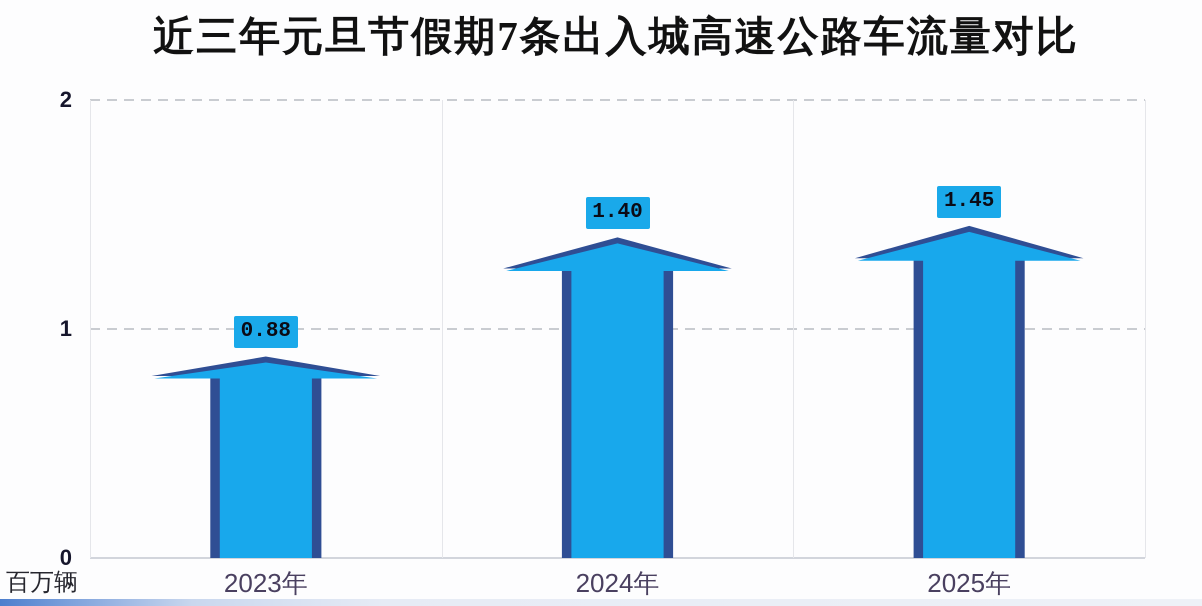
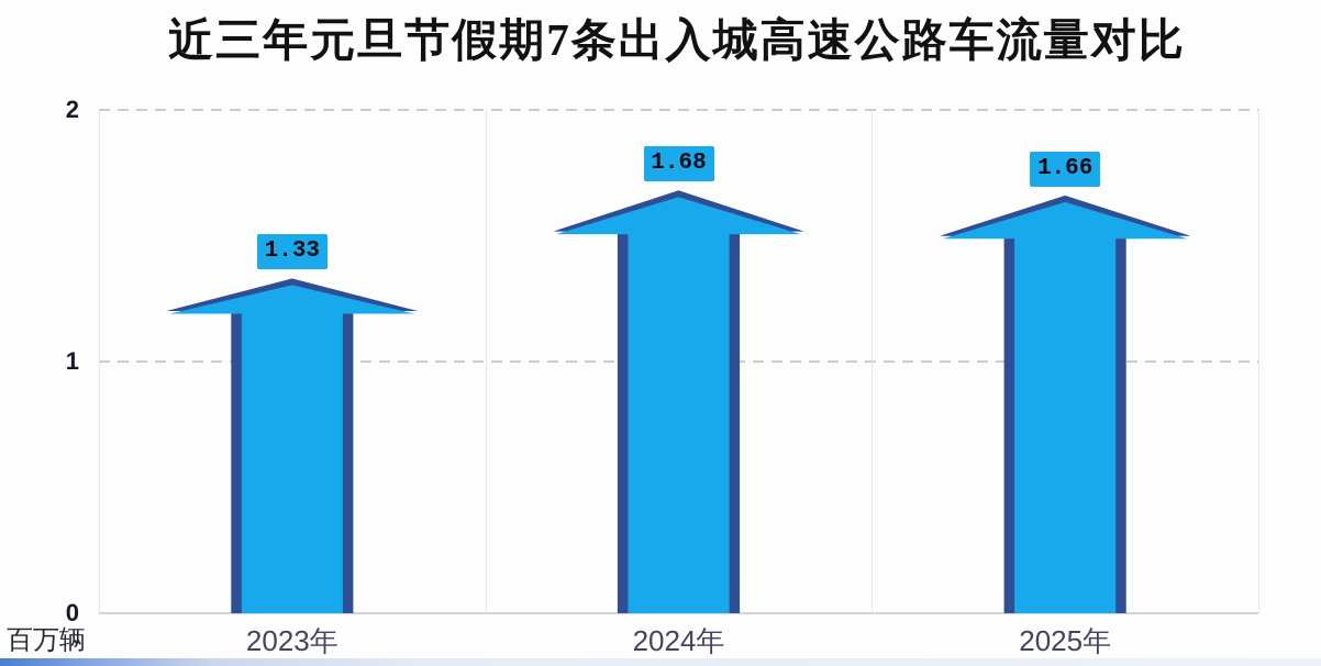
2023年: 0.88 -> 1.33
2024年: 1.40 -> 1.68
2025年: 1.45 -> 1.66
